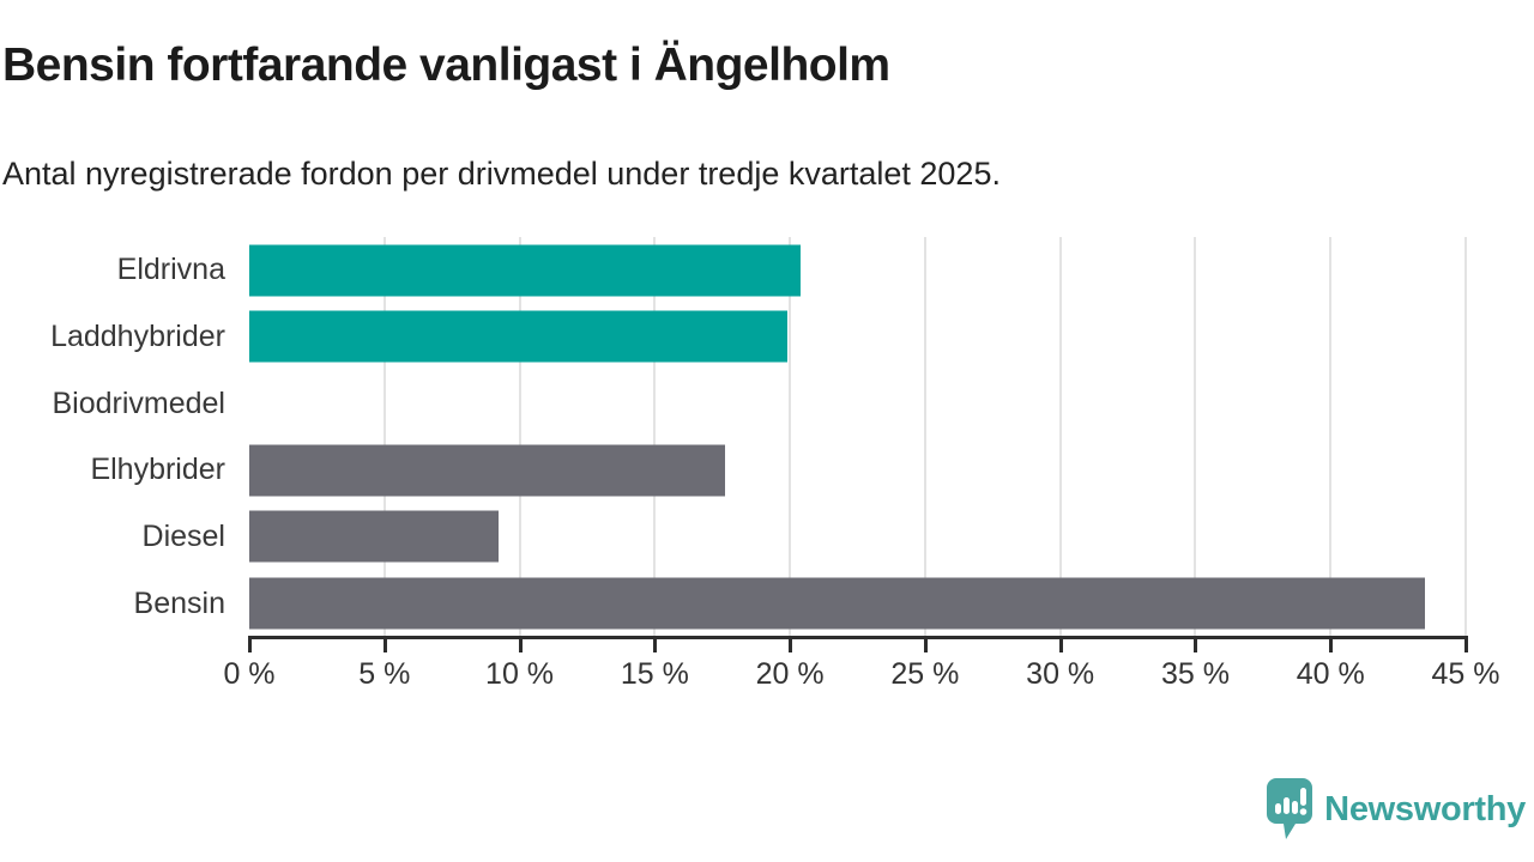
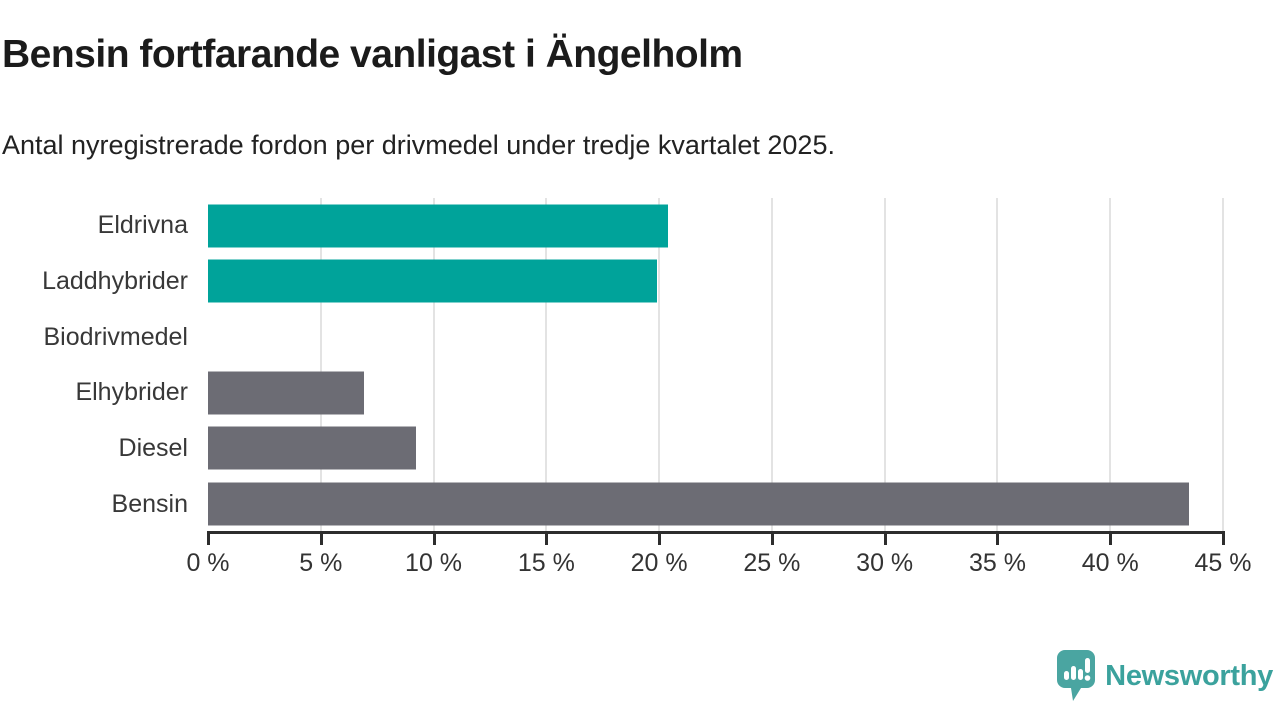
Elhybrider: 17.6% -> 6.9%
